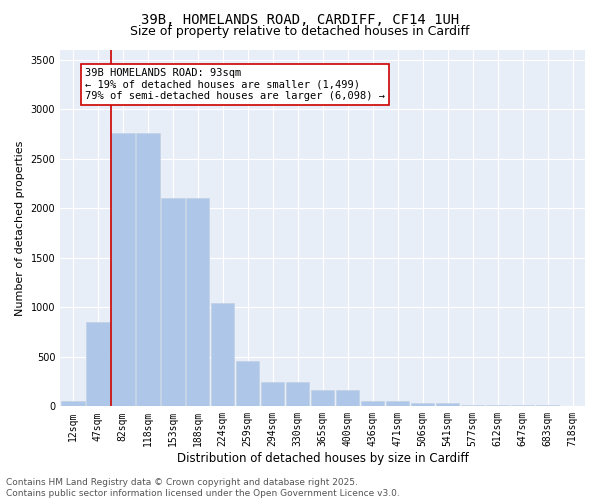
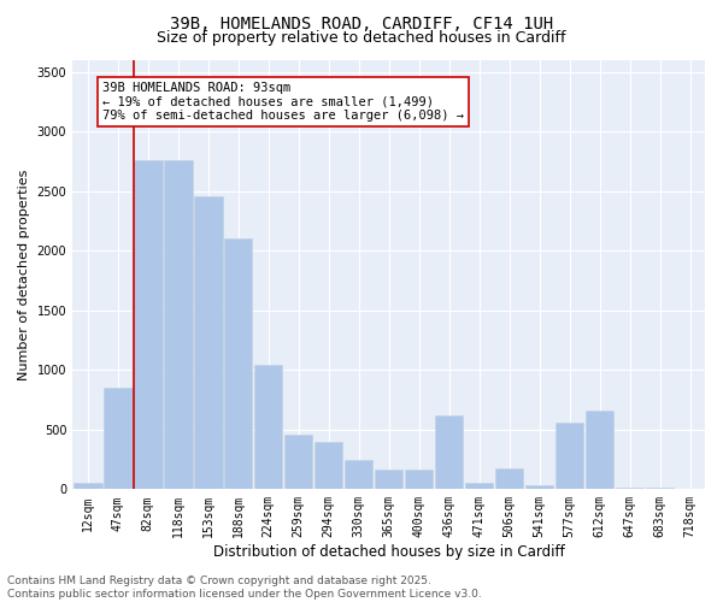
153sqm: 2100 -> 2460
294sqm: 250 -> 400
436sqm: 60 -> 620
506sqm: 40 -> 180
577sqm: 20 -> 560
612sqm: 20 -> 660
